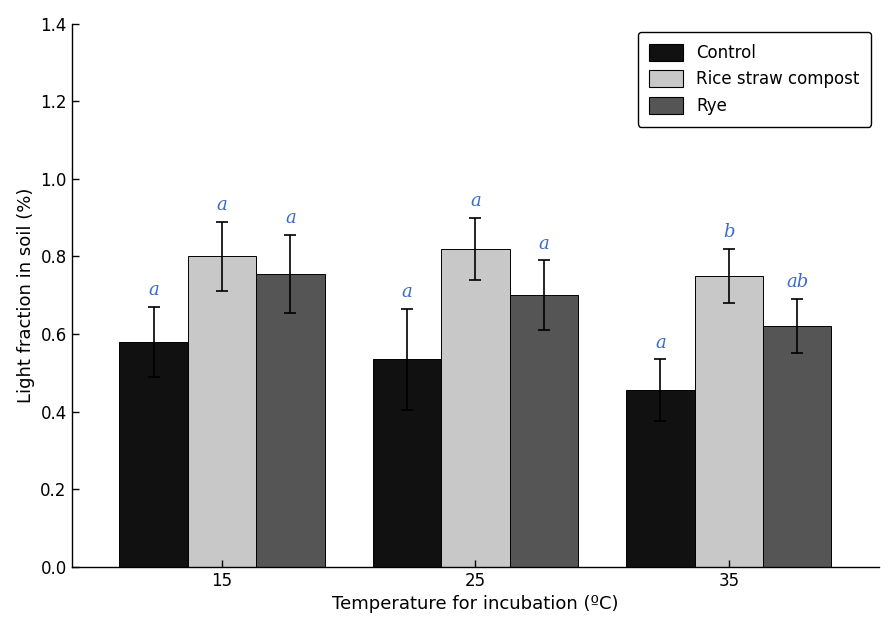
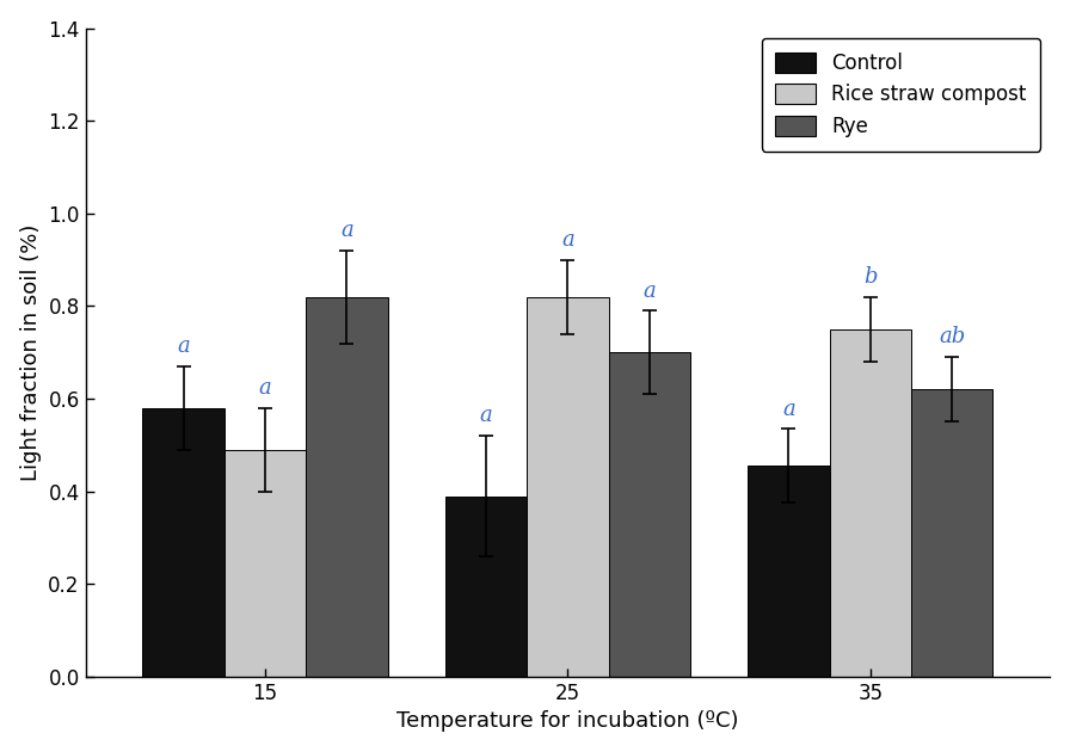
Rice straw compost/15: 0.80 -> 0.49
Rye/15: 0.755 -> 0.820
Control/25: 0.535 -> 0.390
